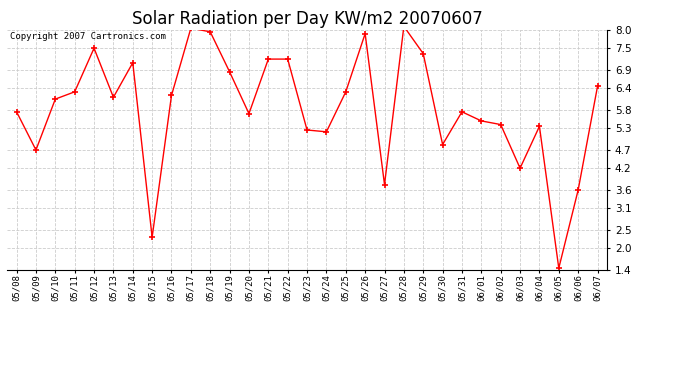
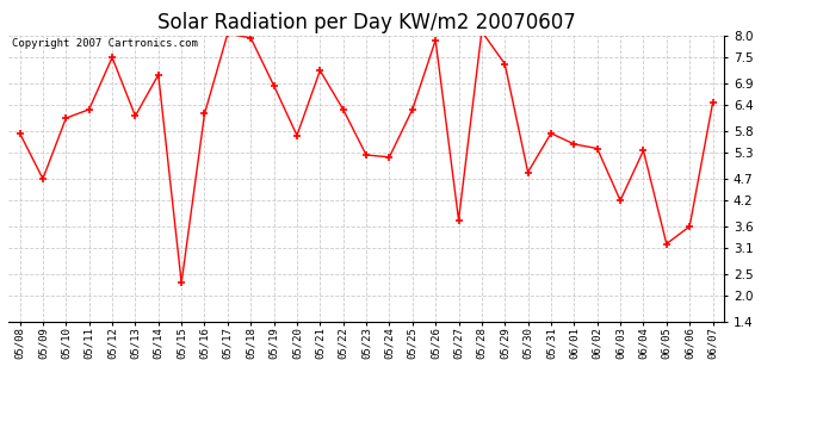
05/22: 7.20 -> 6.30
06/05: 1.45 -> 3.20
